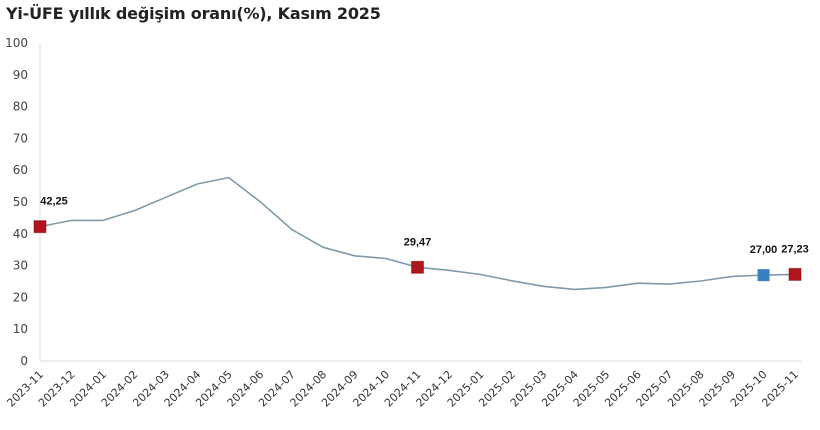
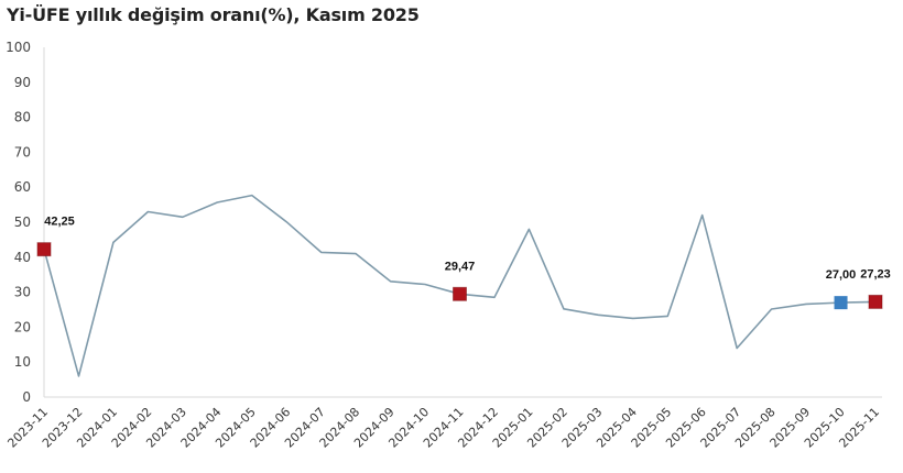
2023-12: 44 -> 6
2024-02: 47 -> 53
2024-08: 36 -> 41
2025-01: 27 -> 48
2025-06: 24 -> 52
2025-07: 24 -> 14
